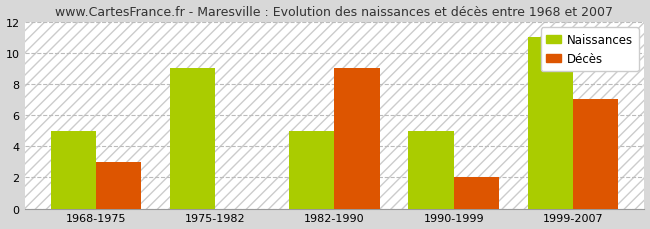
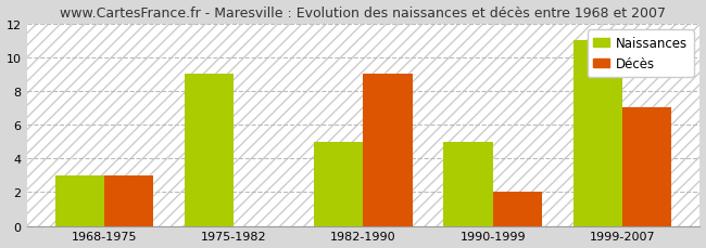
Naissances/1968-1975: 5 -> 3
